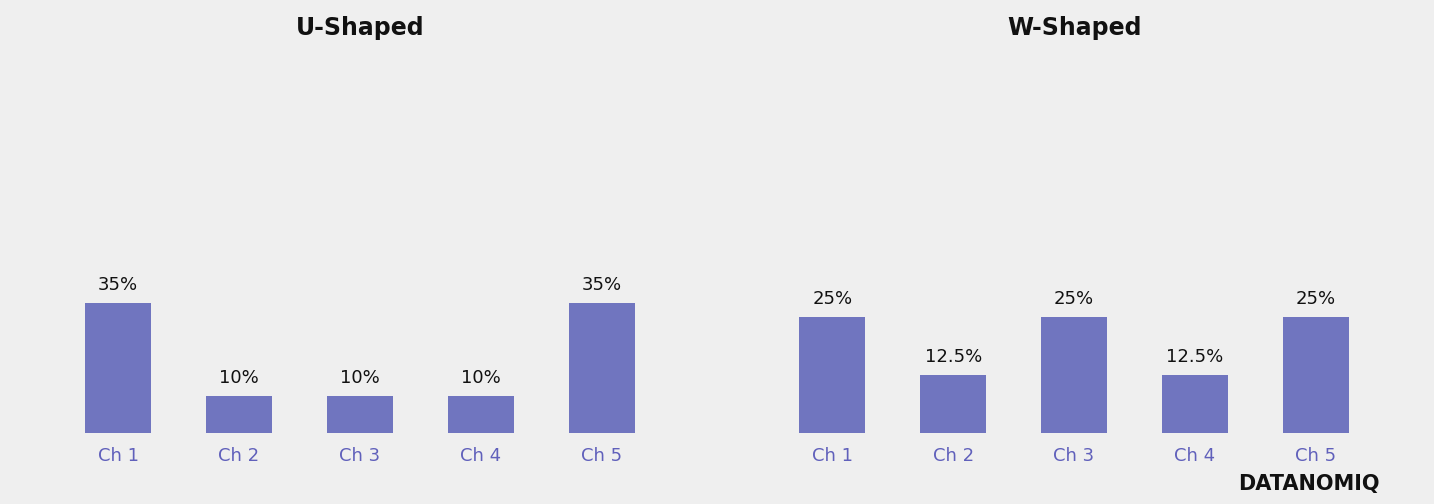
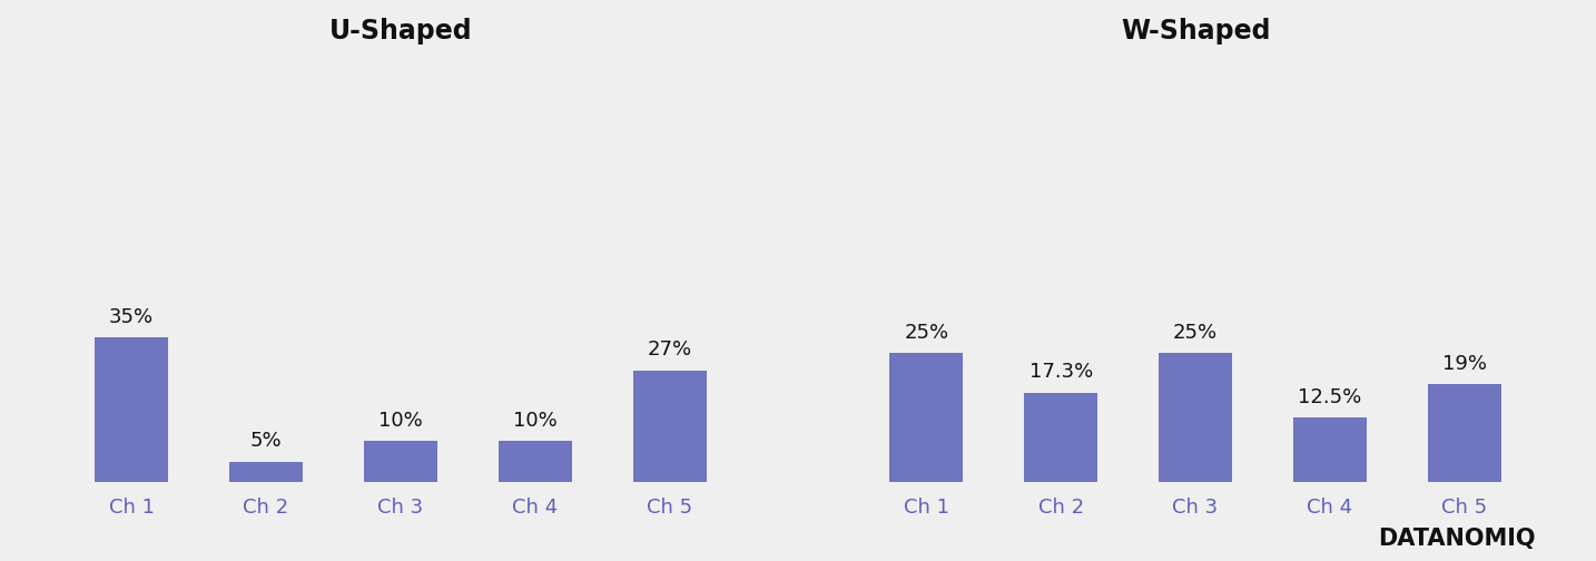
U-Shaped/Ch 2: 10% -> 5%
U-Shaped/Ch 5: 35% -> 27%
W-Shaped/Ch 2: 12.5% -> 17.3%
W-Shaped/Ch 5: 25% -> 19%
